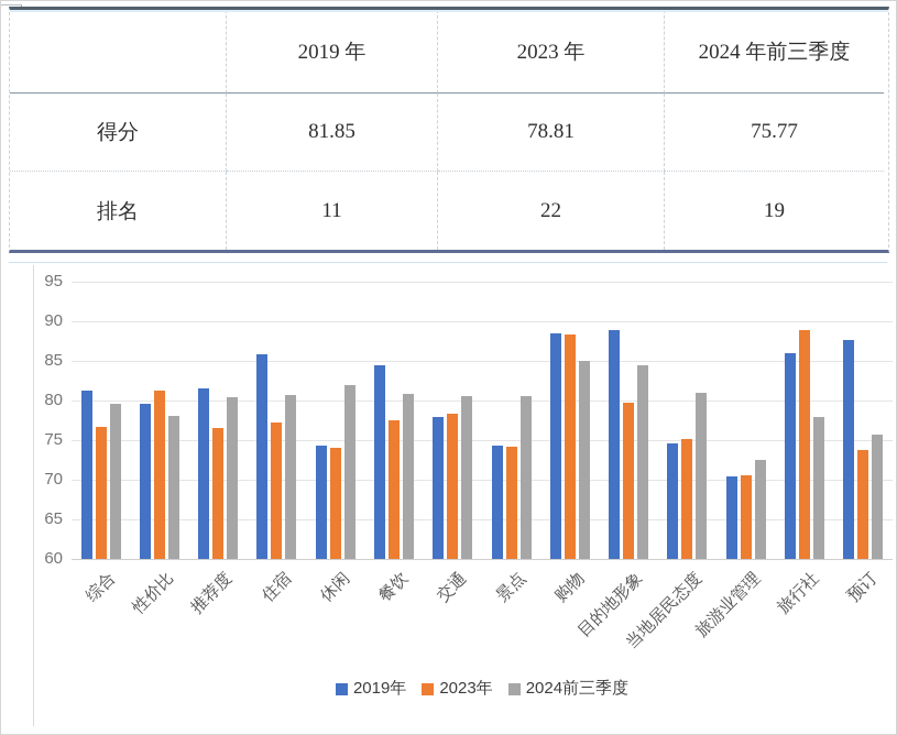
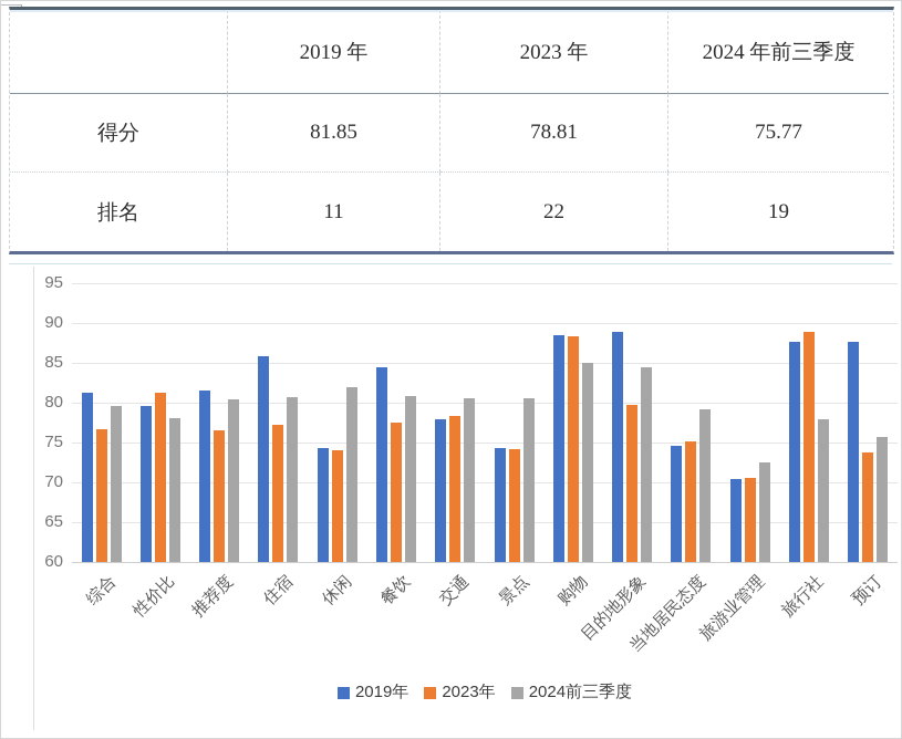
2024前三季度/当地居民态度: 81 -> 79
2019年/旅行社: 86 -> 88
